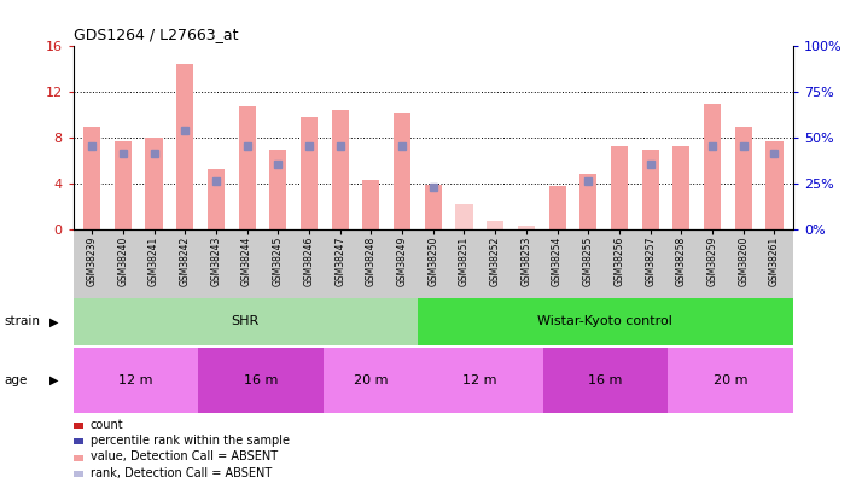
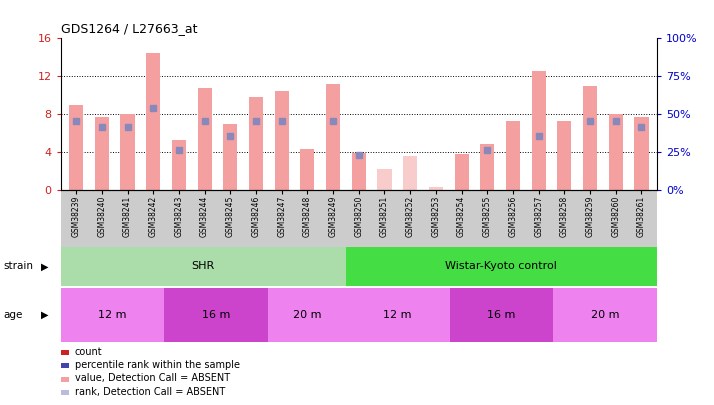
GSM38249: 10.2 -> 11.2
GSM38252: 0.8 -> 3.6
GSM38257: 7.0 -> 12.6
GSM38260: 9.0 -> 8.0
